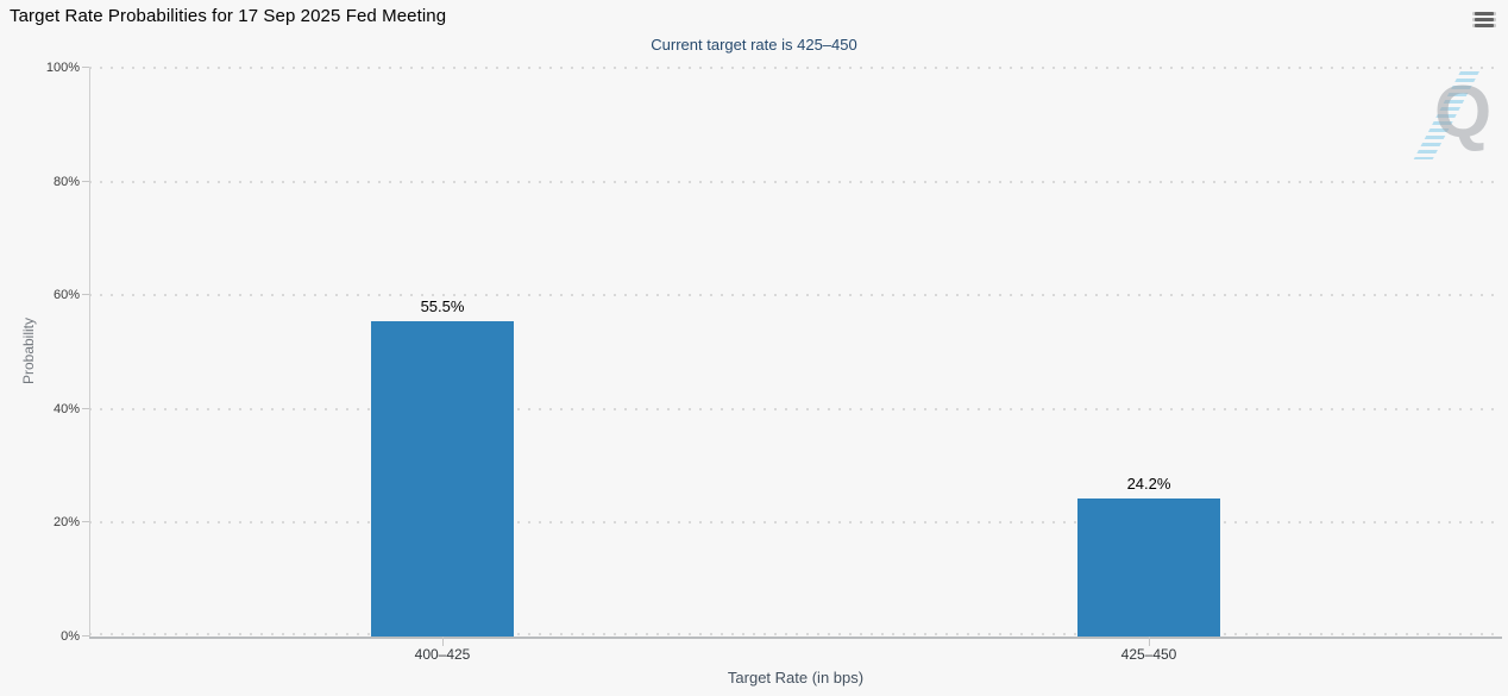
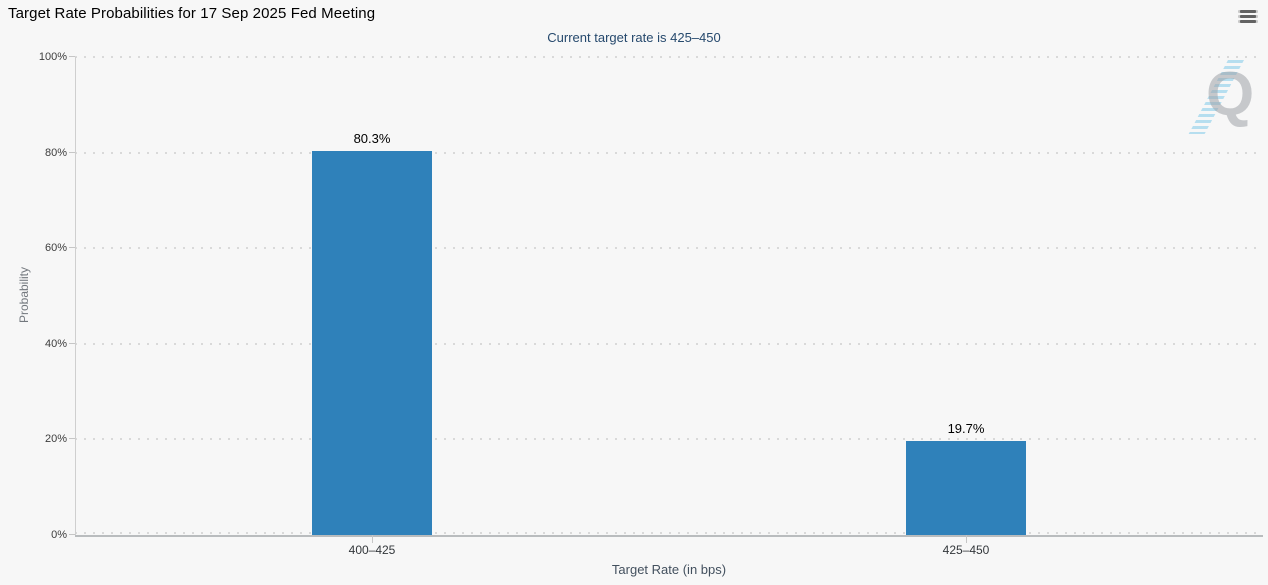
400–425: 55.5% -> 80.3%
425–450: 24.2% -> 19.7%
